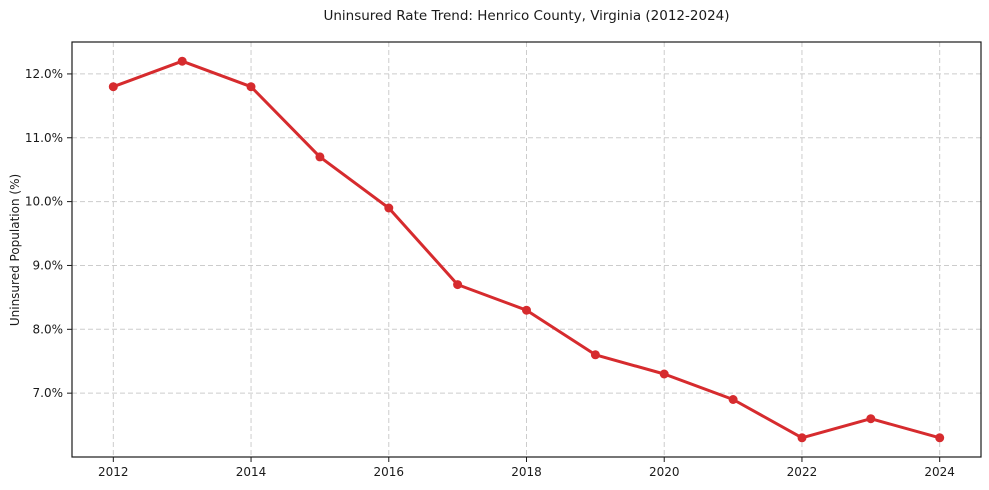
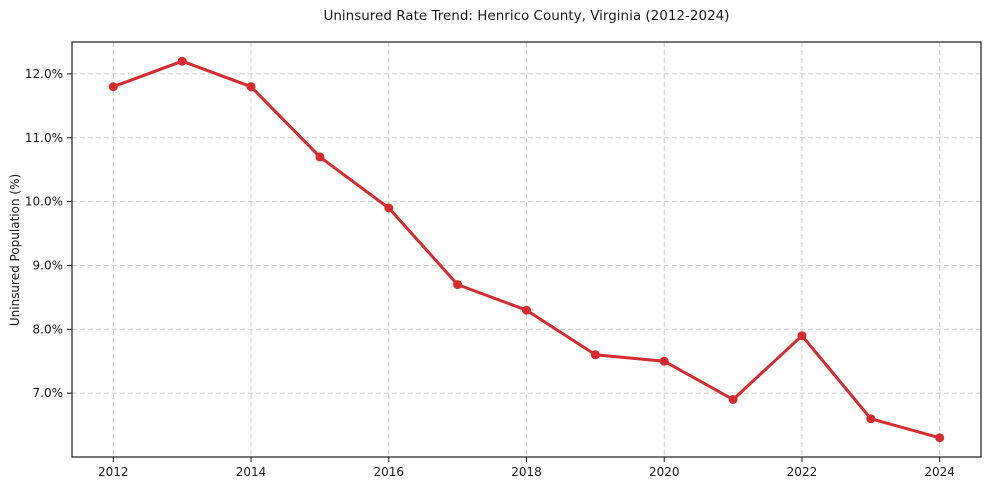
2020: 7.3% -> 7.5%
2022: 6.3% -> 7.9%
